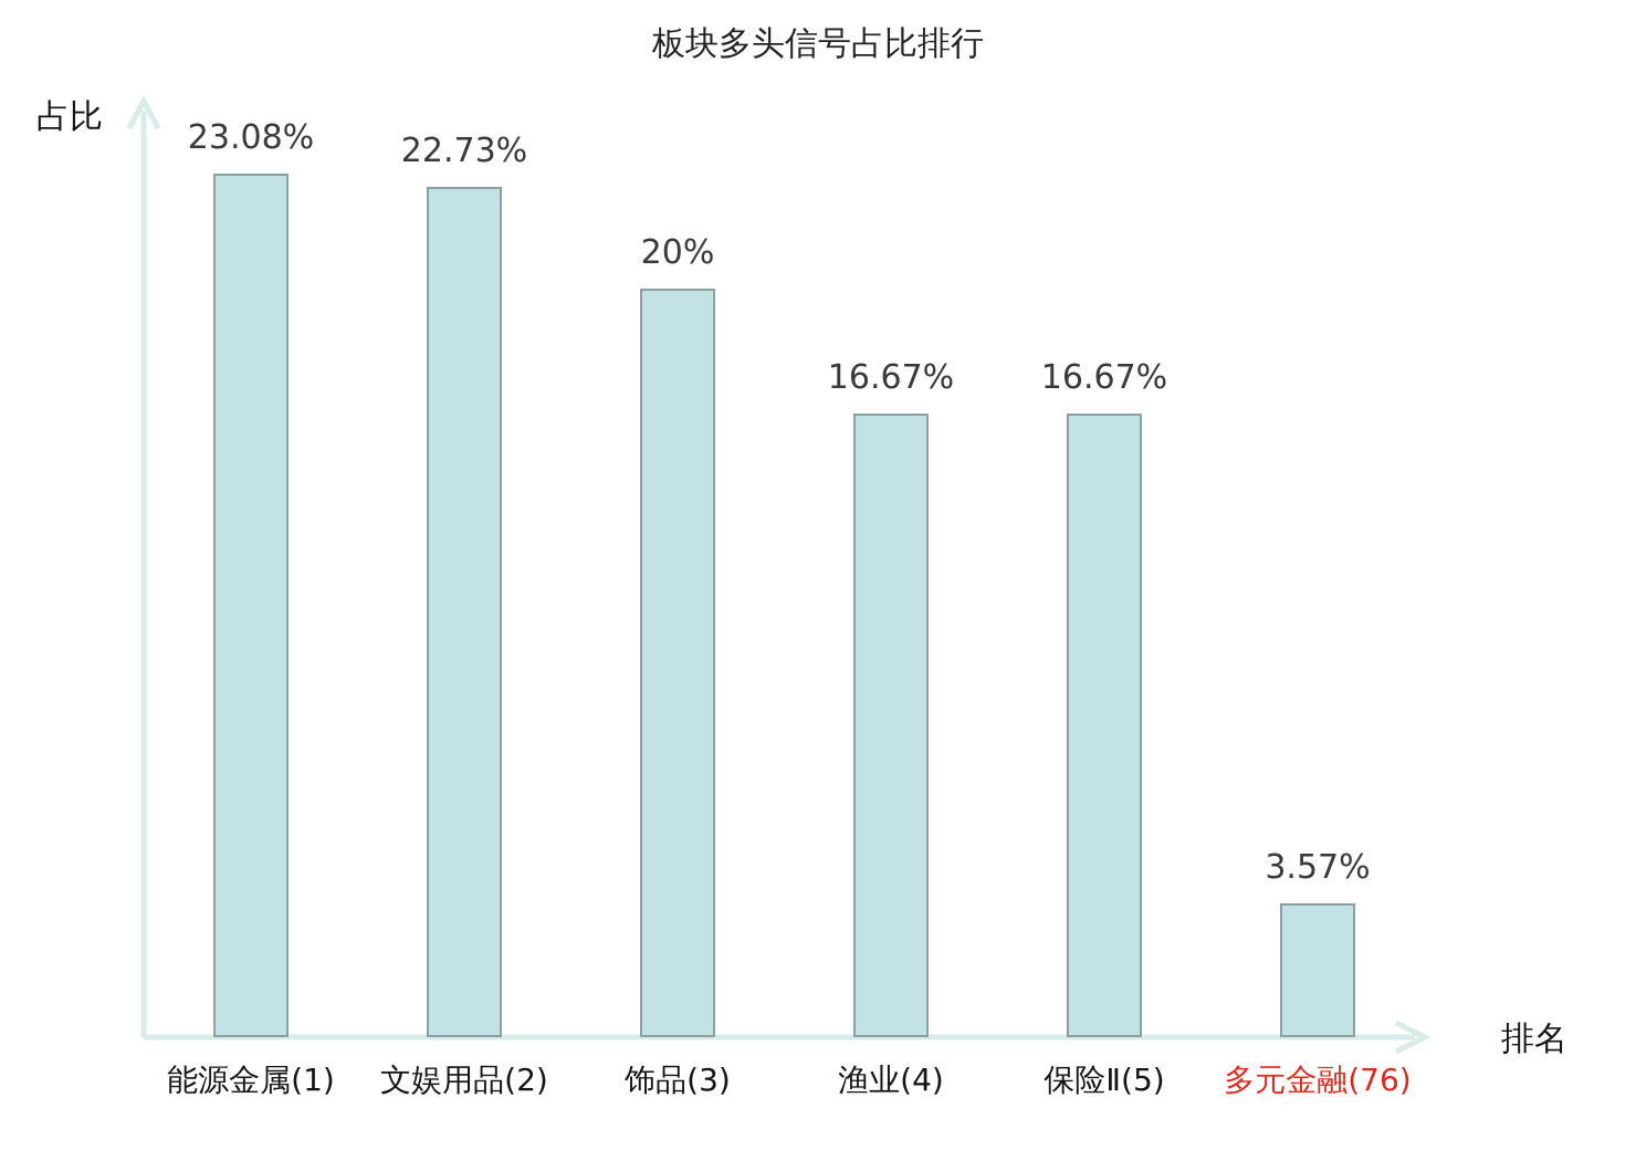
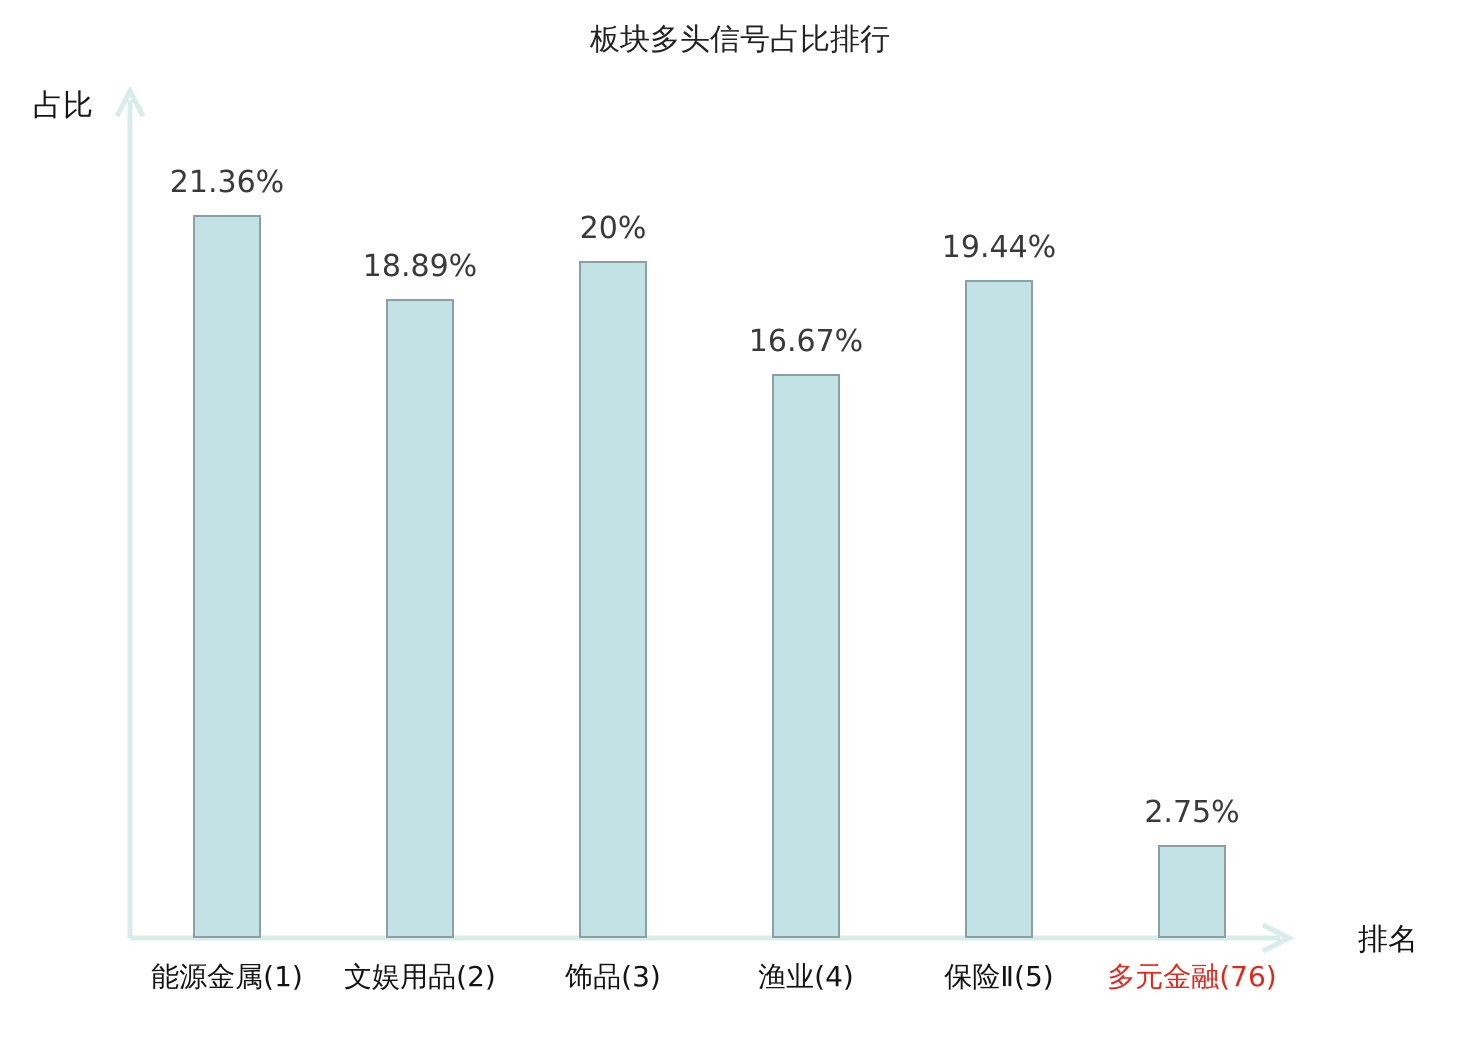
能源金属(1): 23.08% -> 21.36%
文娱用品(2): 22.73% -> 18.89%
保险Ⅱ(5): 16.67% -> 19.44%
多元金融(76): 3.57% -> 2.75%
